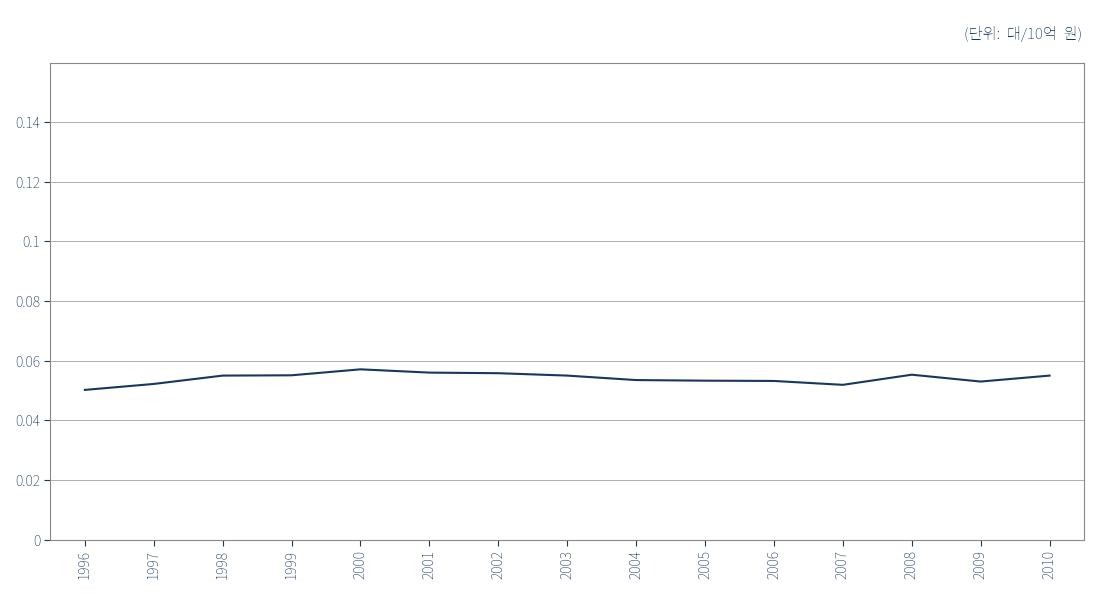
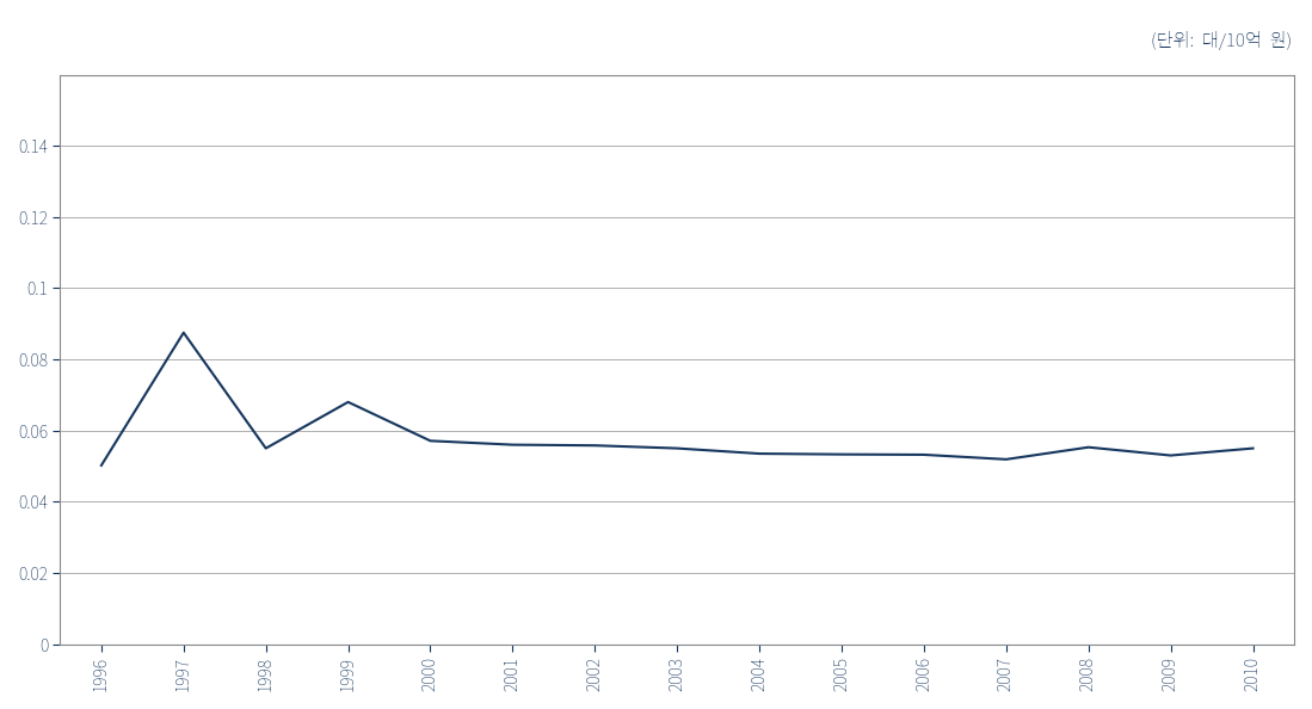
1997: 0.0522 -> 0.0875
1999: 0.0551 -> 0.0680
